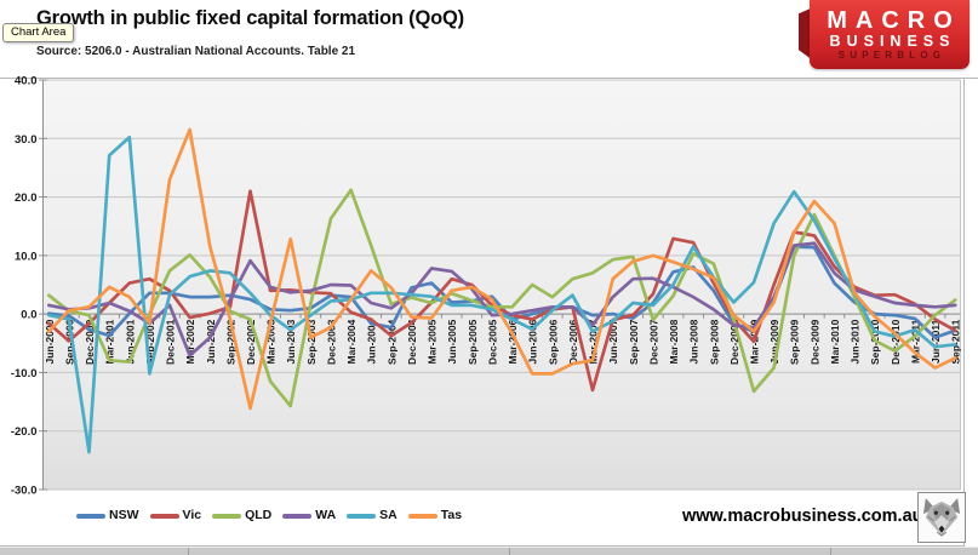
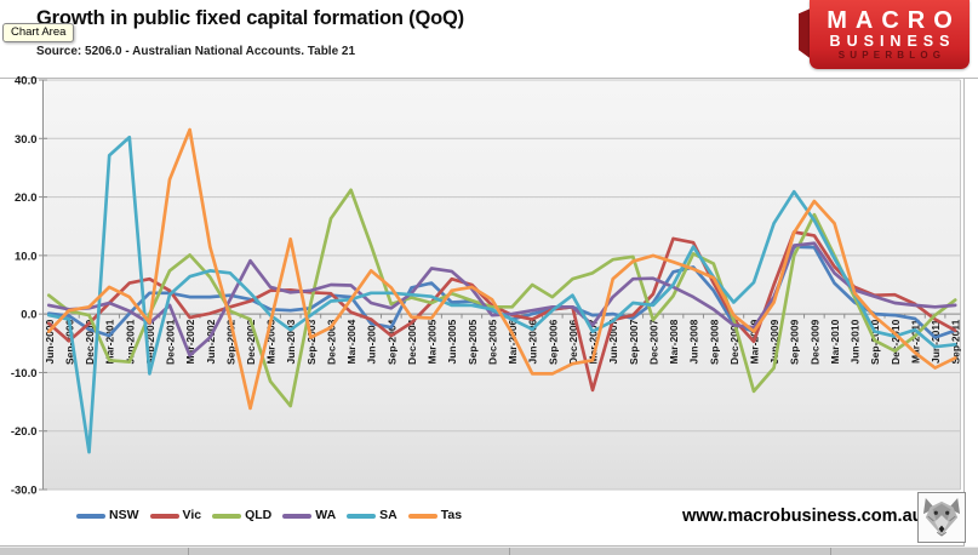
Vic/Dec-2002: 21 -> 2
NSW/Dec-2005: 3 -> 1
